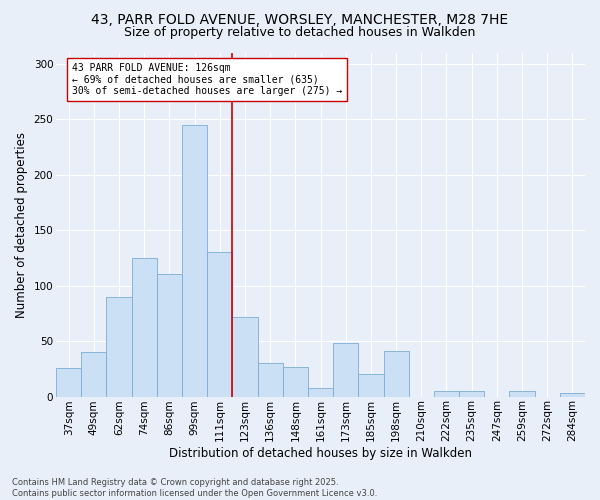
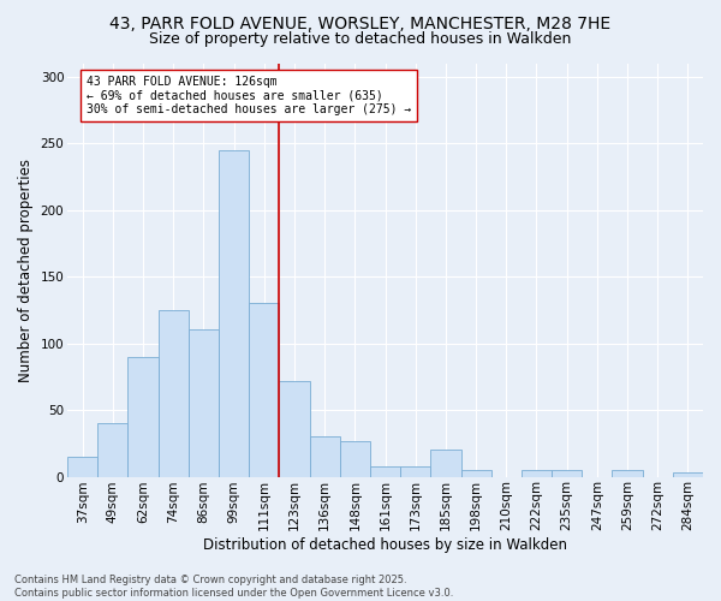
37sqm: 26 -> 15
173sqm: 48 -> 8
198sqm: 41 -> 5
